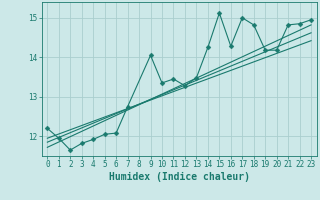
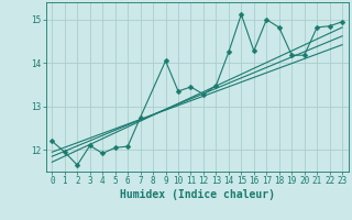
3: 11.82 -> 12.10
